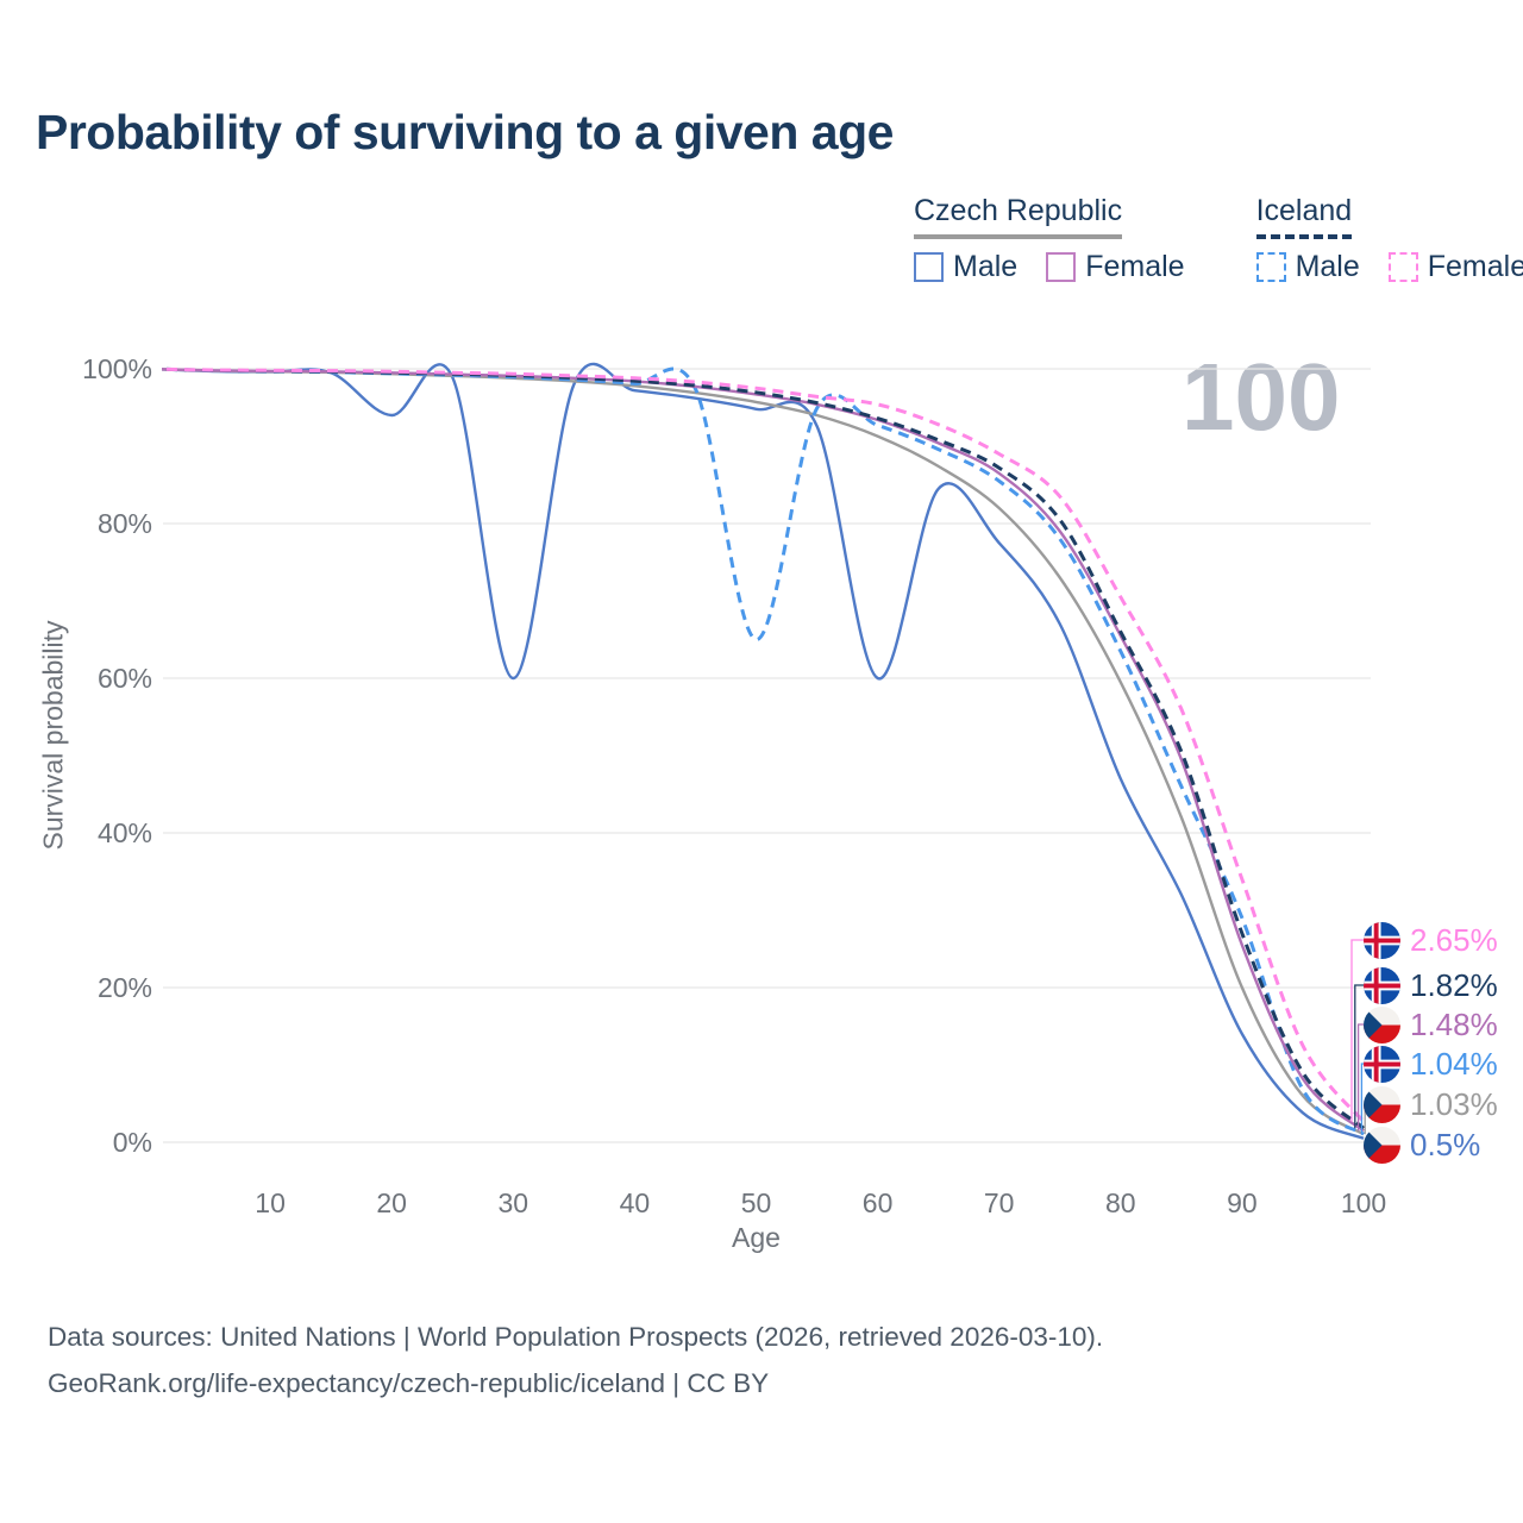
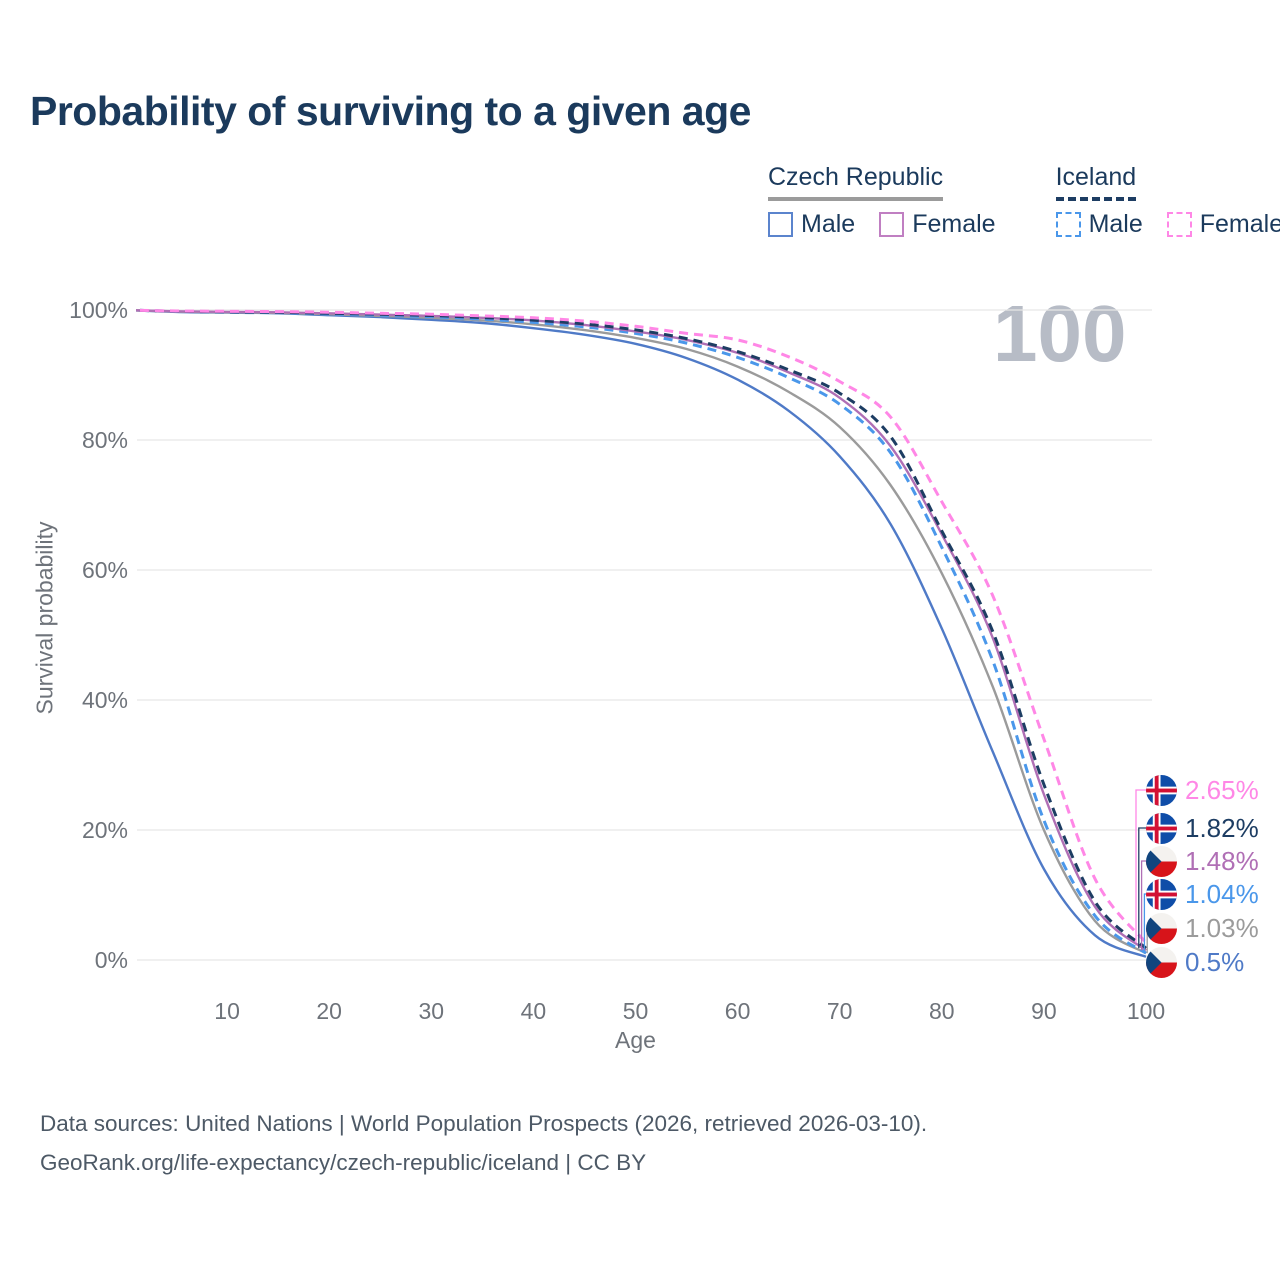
Czech Republic Male/20: 94% -> 99%
Czech Republic Male/30: 60% -> 98%
Iceland Male/50: 65% -> 96%
Czech Republic Male/60: 60% -> 89%
Czech Republic Male/80: 47% -> 51%
Iceland Male/90: 29% -> 22%
